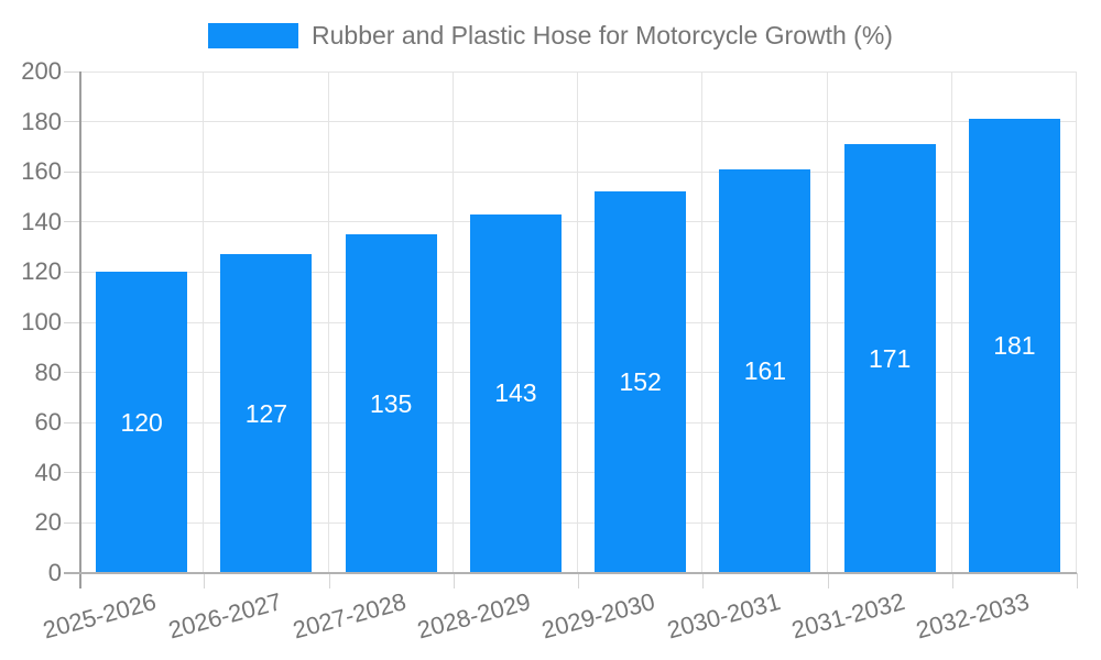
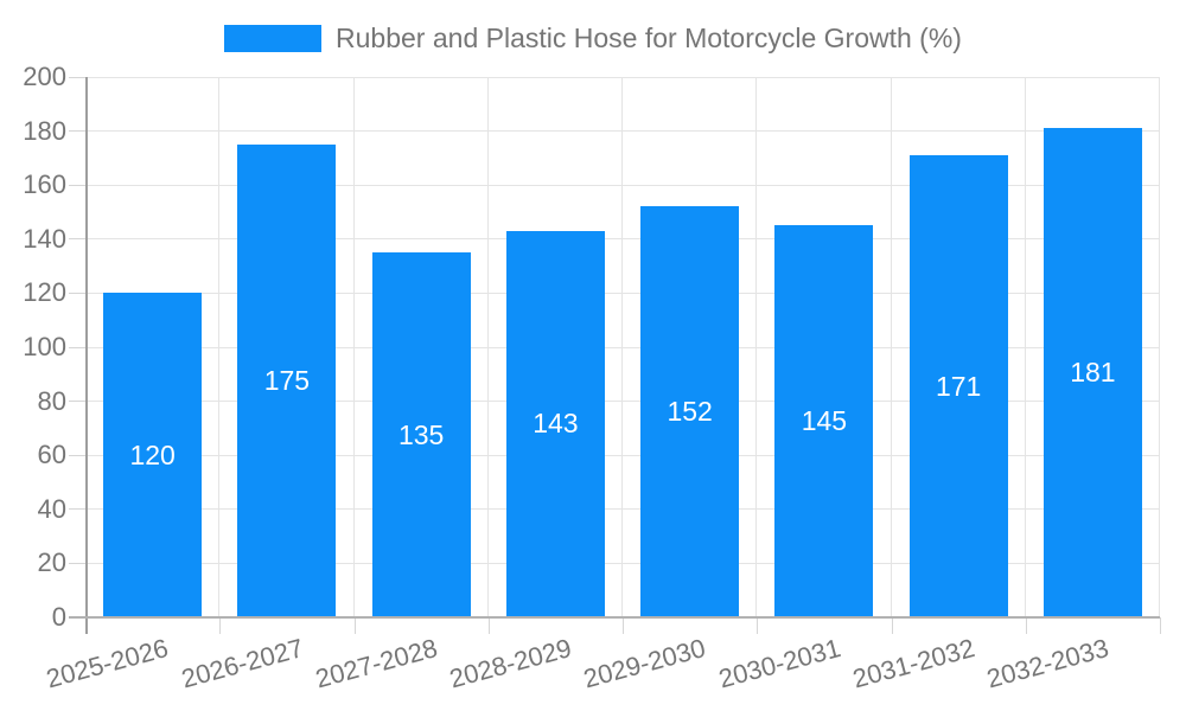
2026-2027: 127 -> 175
2030-2031: 161 -> 145
